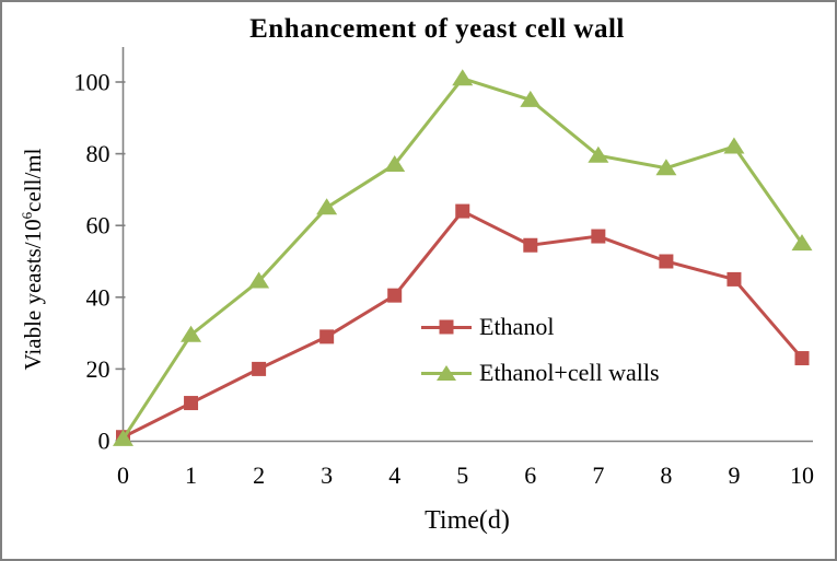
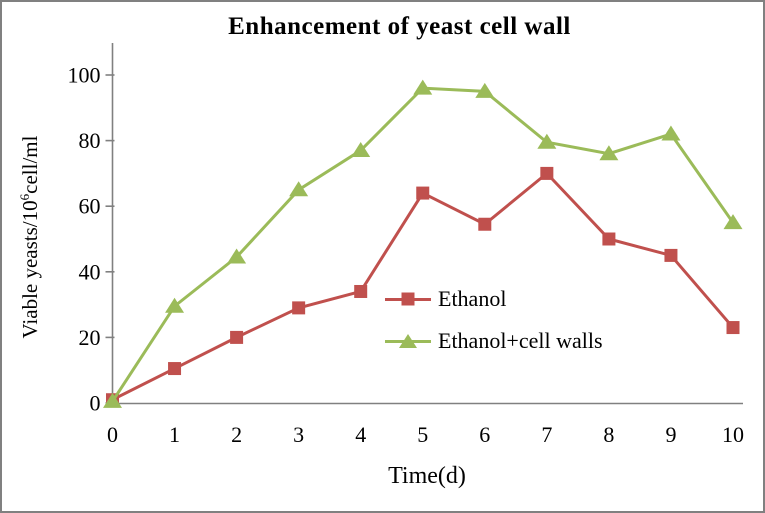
Ethanol/4: 40 -> 34
Ethanol+cell walls/5: 101 -> 96
Ethanol/7: 57 -> 70
